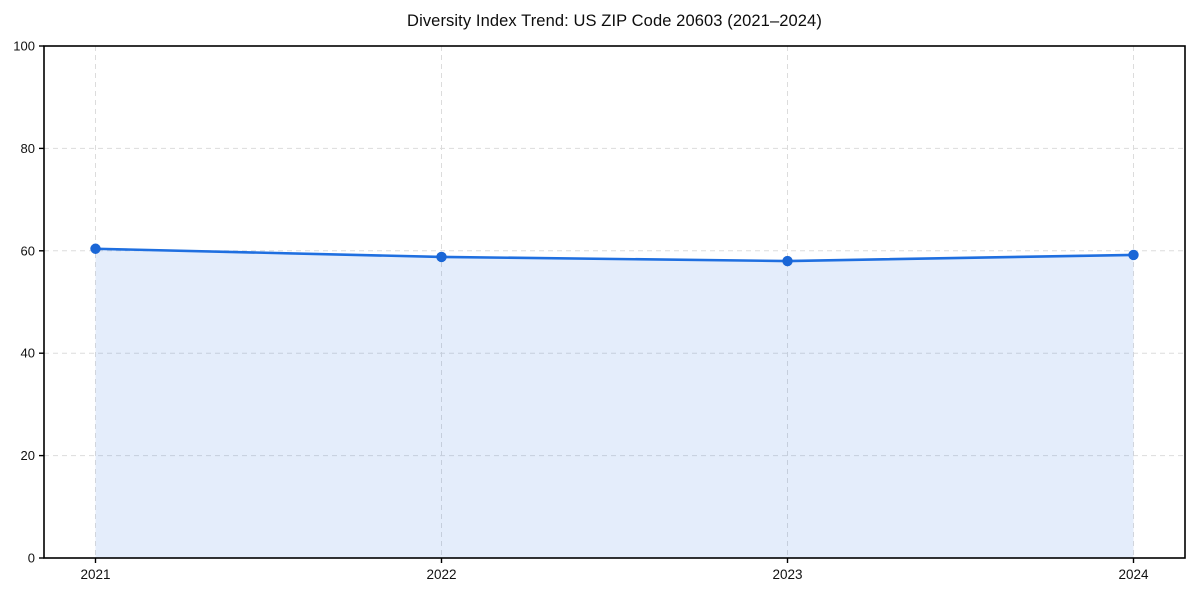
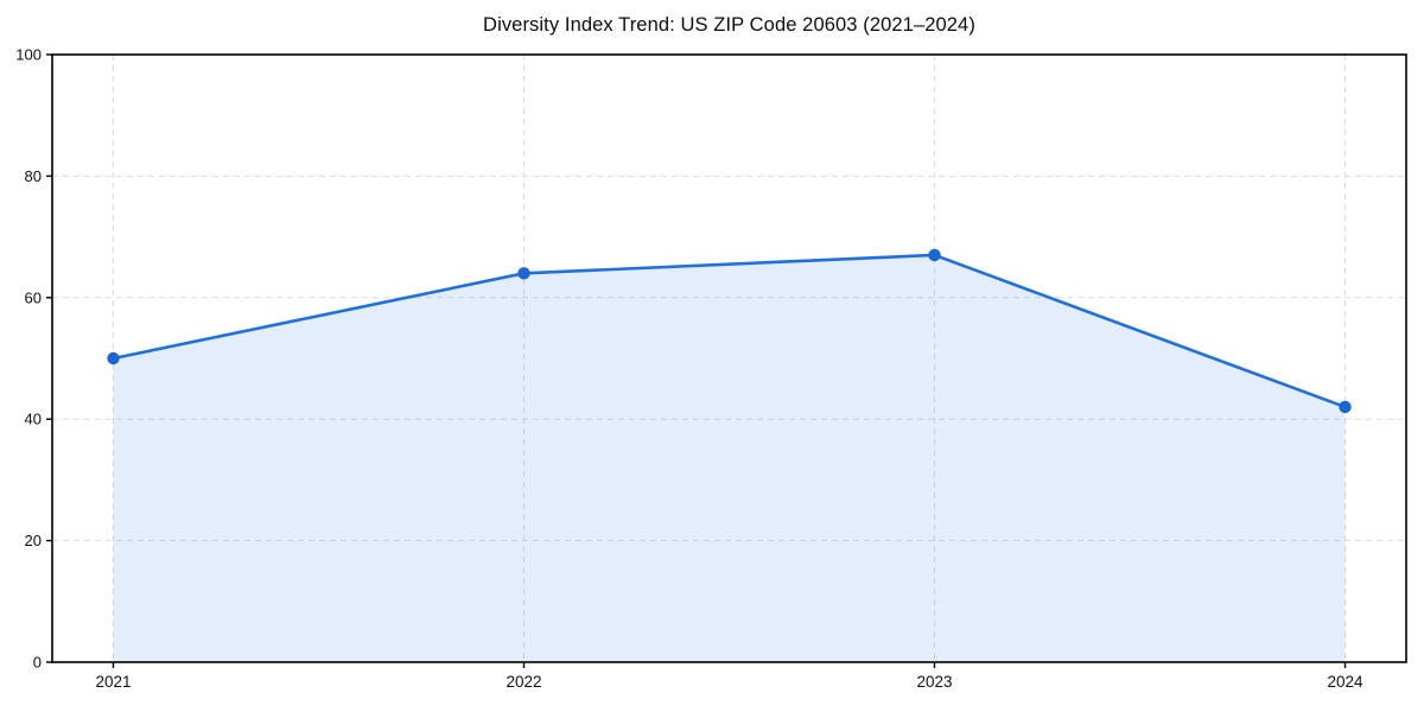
2021: 60 -> 50
2022: 59 -> 64
2023: 58 -> 67
2024: 59 -> 42
